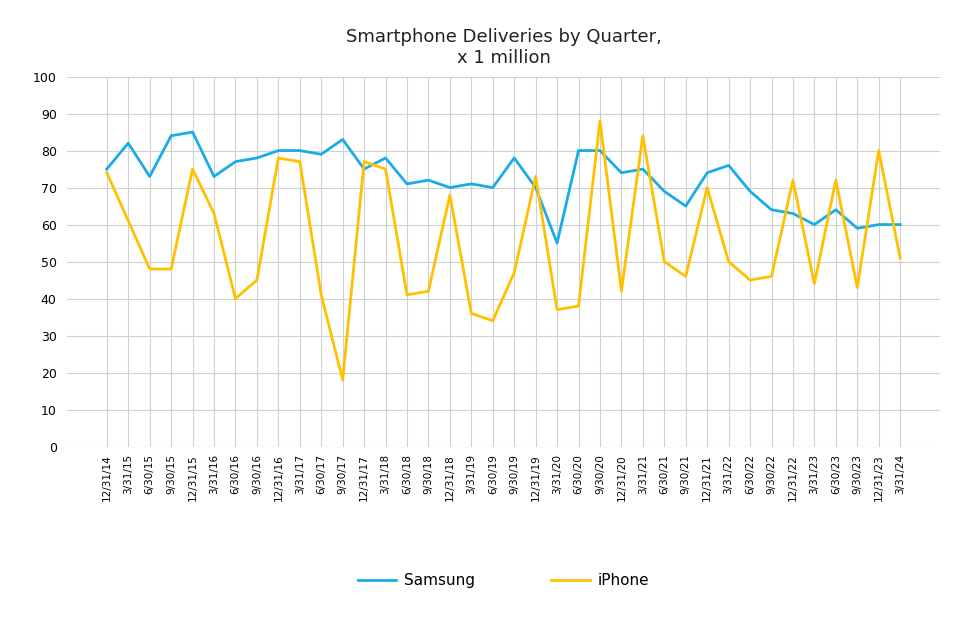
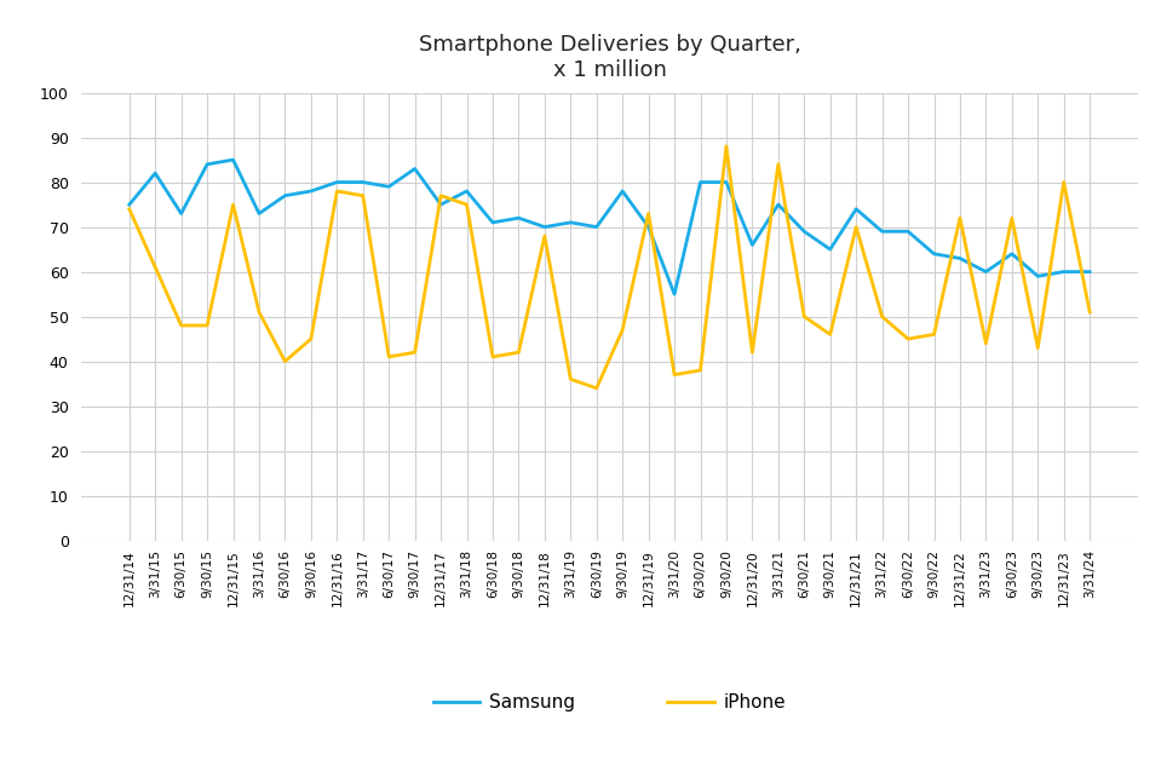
iPhone/3/31/16: 63 -> 51
iPhone/9/30/17: 18 -> 42
Samsung/12/31/20: 74 -> 66
Samsung/3/31/22: 76 -> 69
